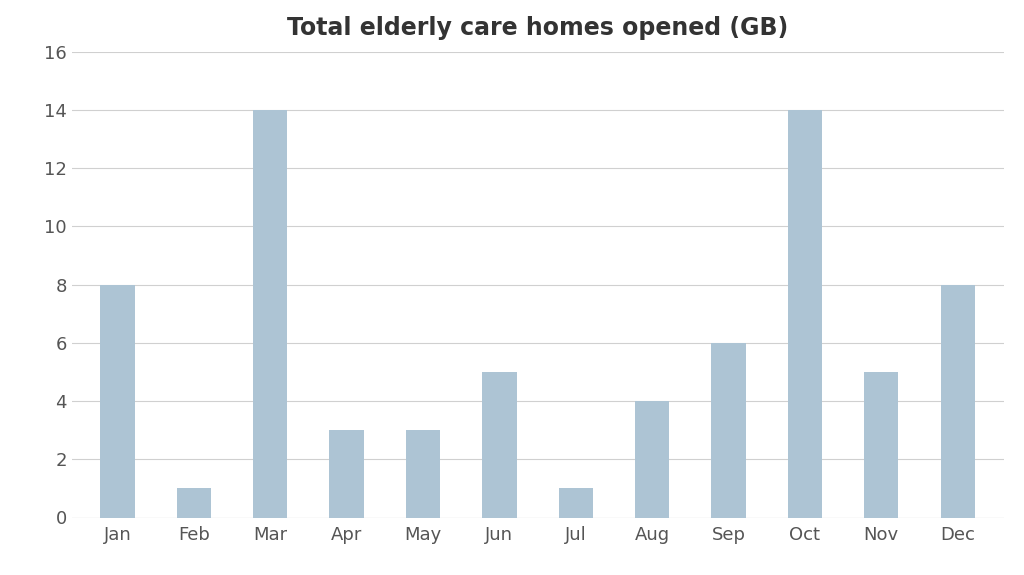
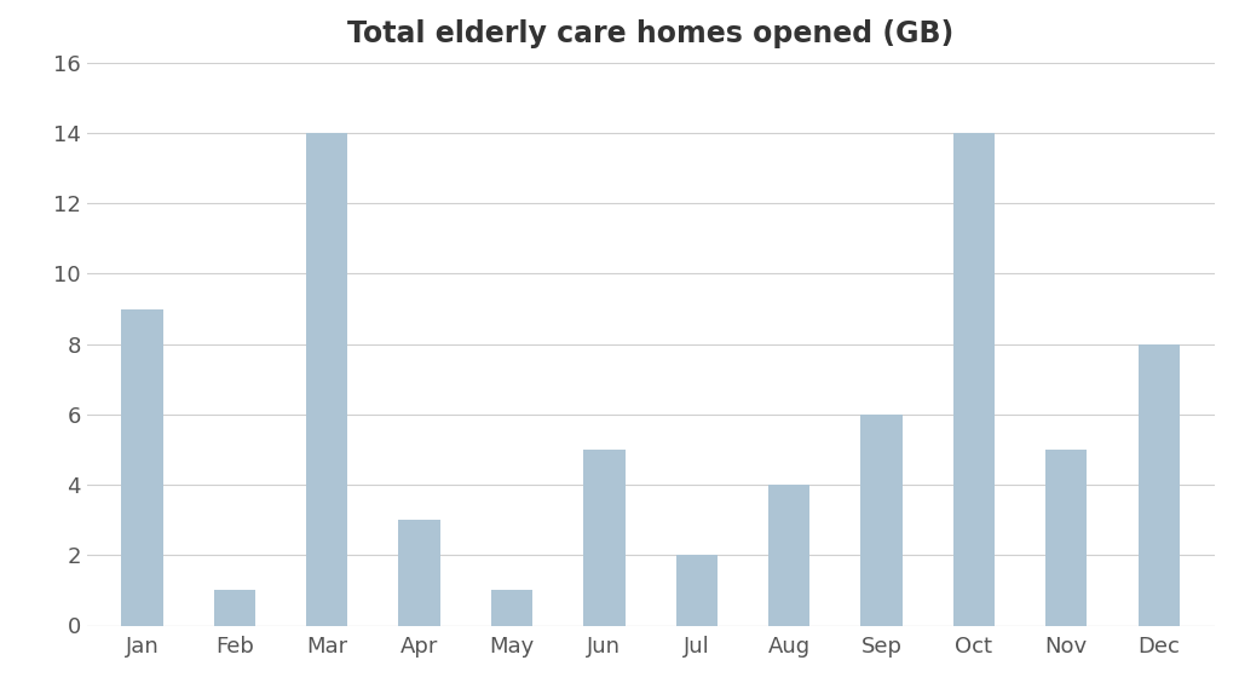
Jan: 8 -> 9
May: 3 -> 1
Jul: 1 -> 2
